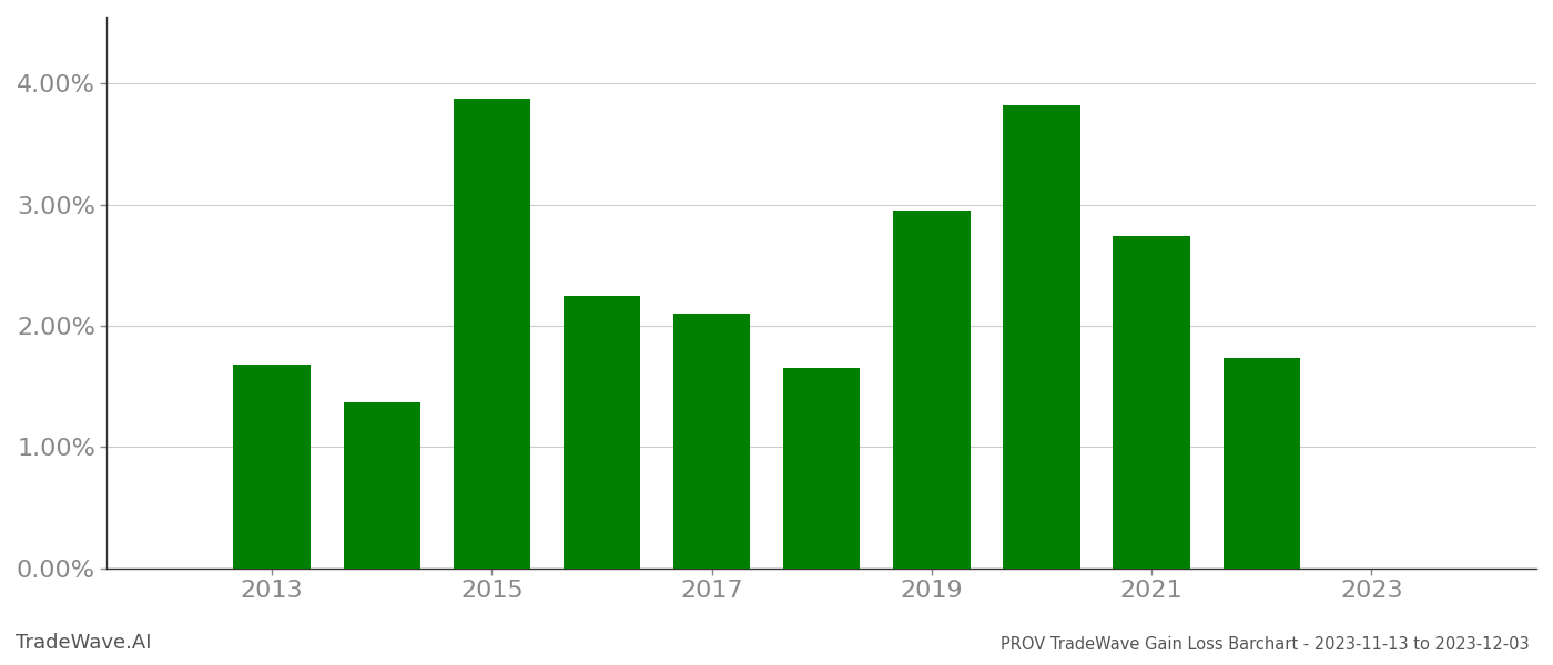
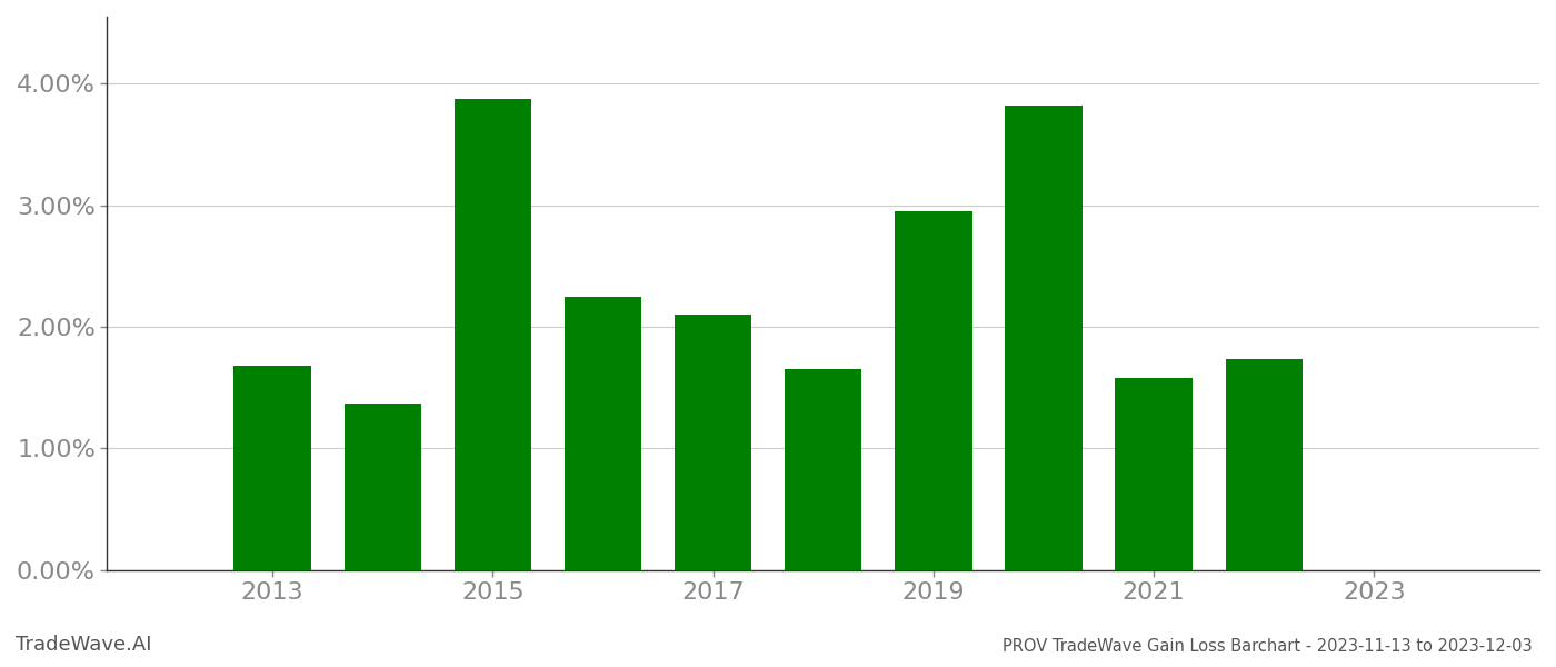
2021: 2.74% -> 1.58%
